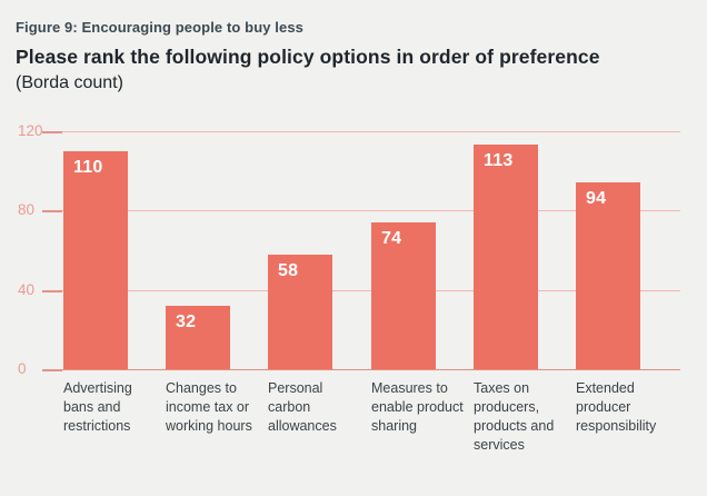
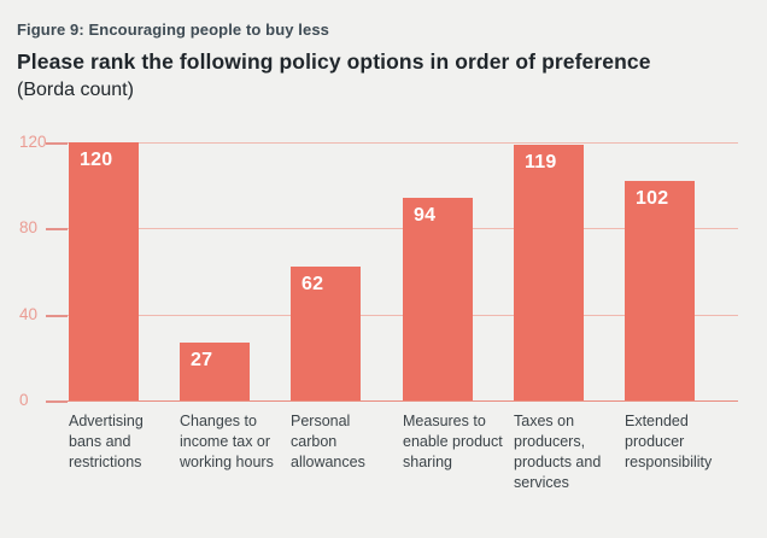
Advertising bans and restrictions: 110 -> 120
Changes to income tax or working hours: 32 -> 27
Personal carbon allowances: 58 -> 62
Measures to enable product sharing: 74 -> 94
Taxes on producers, products and services: 113 -> 119
Extended producer responsibility: 94 -> 102
